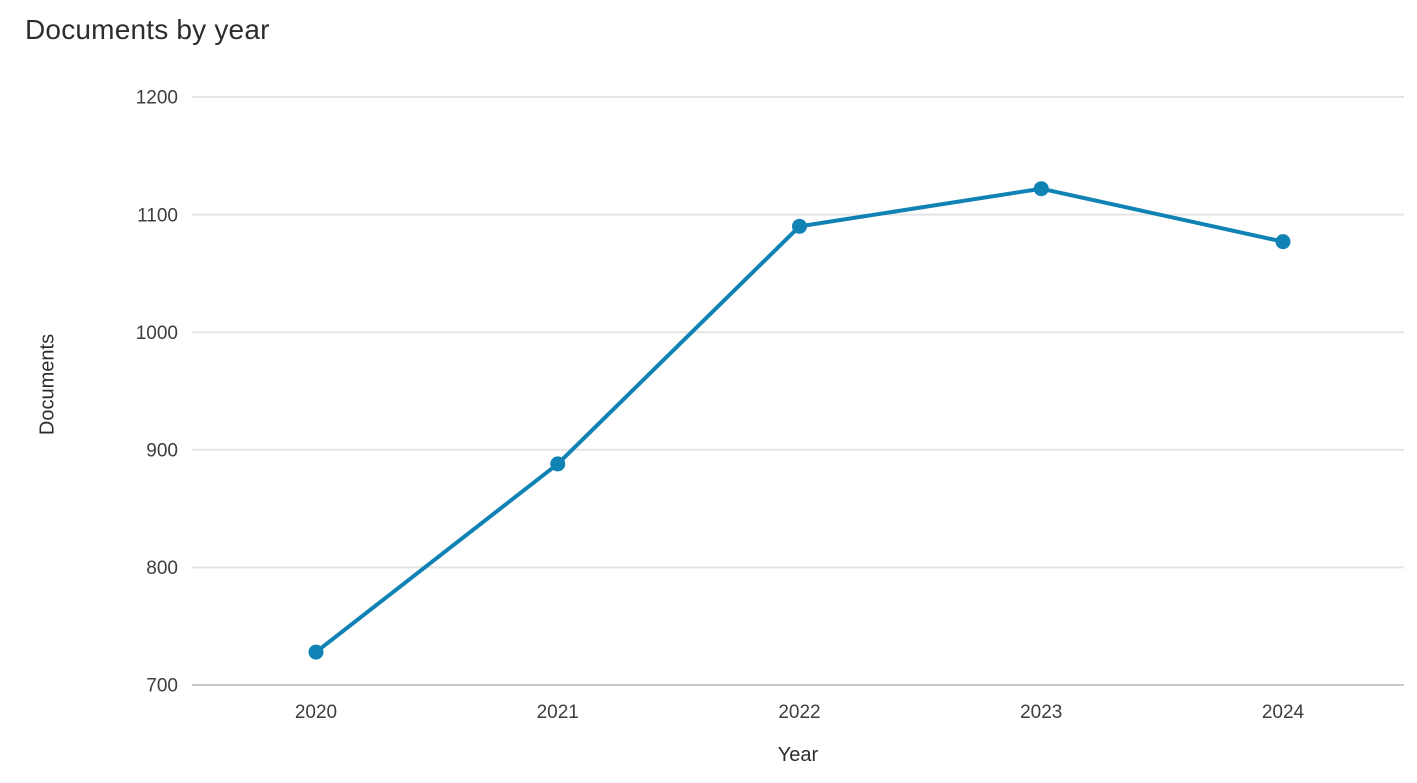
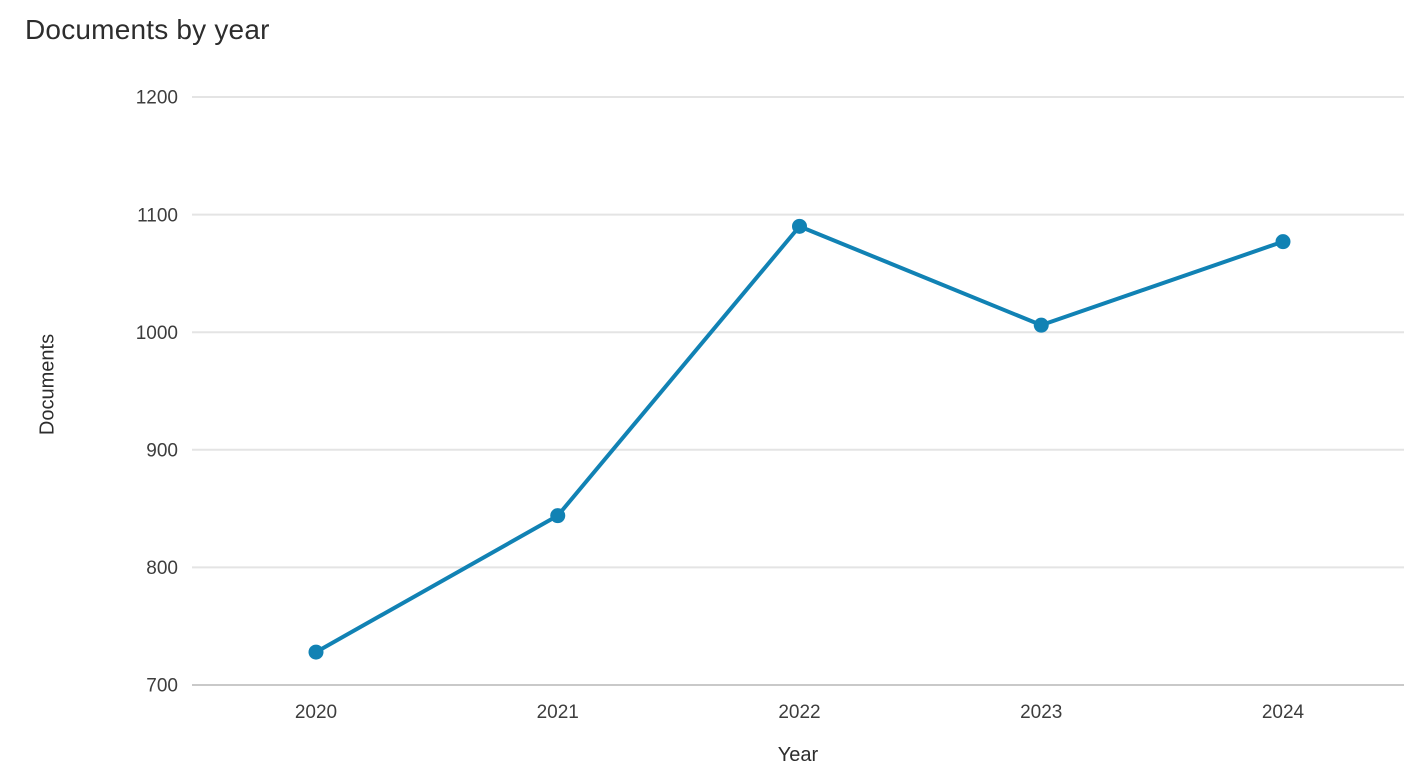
2021: 888 -> 844
2023: 1122 -> 1006
